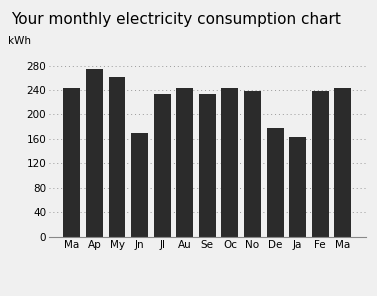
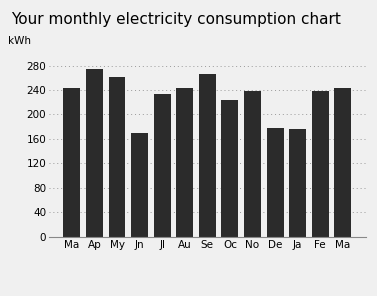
Se: 233 -> 266
Oc: 243 -> 224
Ja: 163 -> 176
